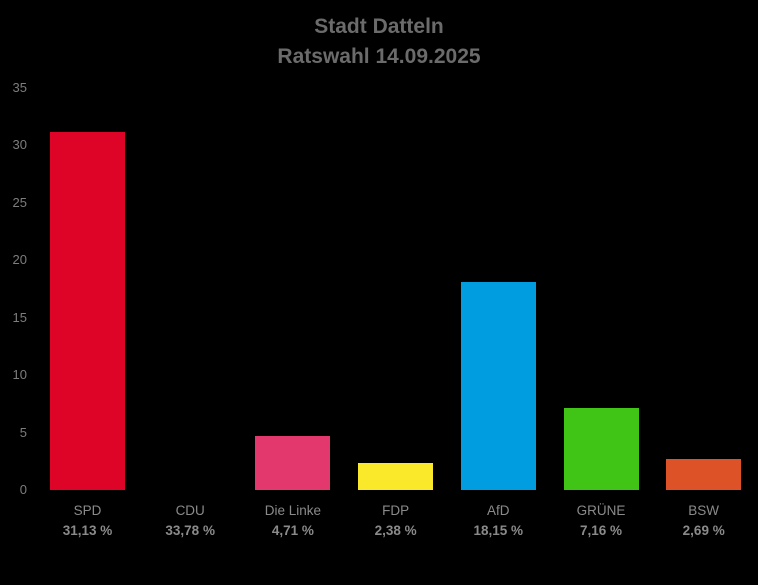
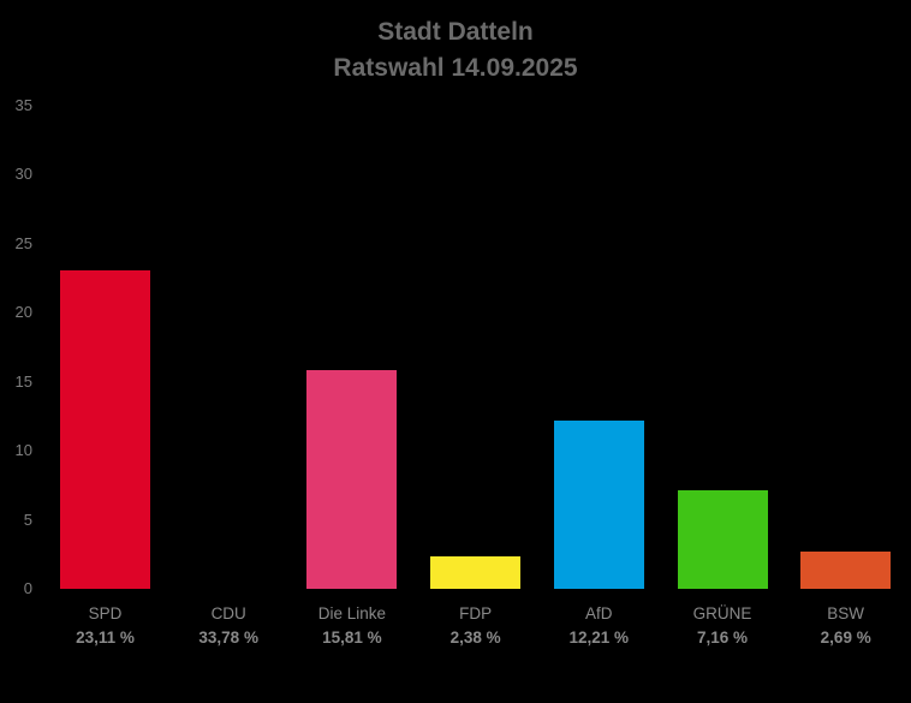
SPD: 31,13 -> 23,11
Die Linke: 4,71 -> 15,81
AfD: 18,15 -> 12,21
